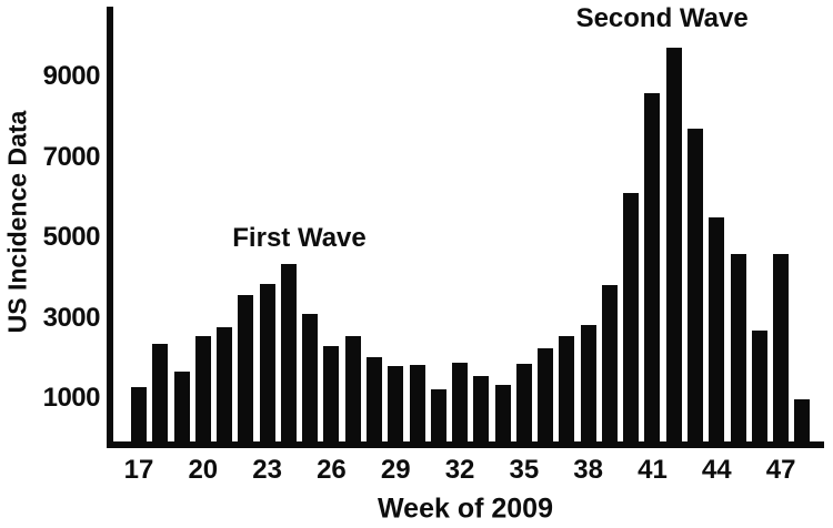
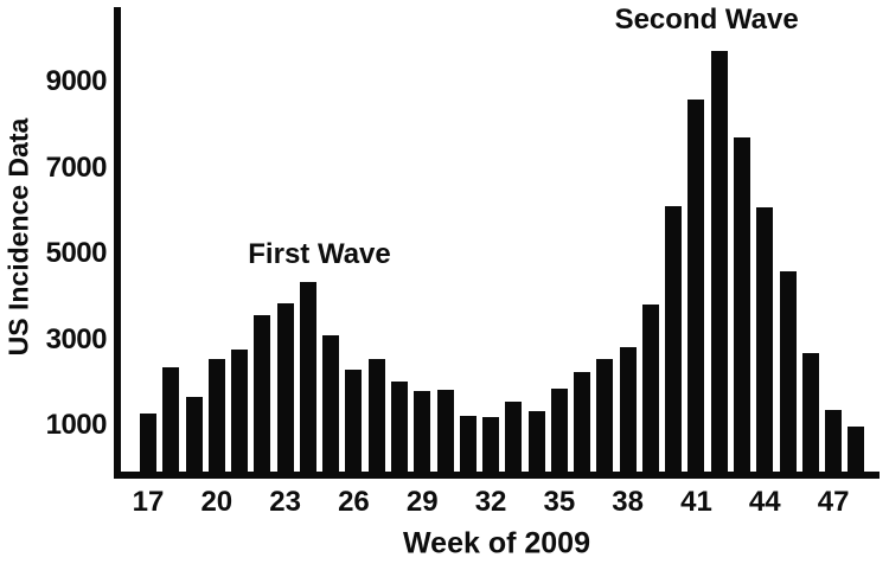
32: 1900 -> 1200
44: 5500 -> 6100
47: 4600 -> 1400
